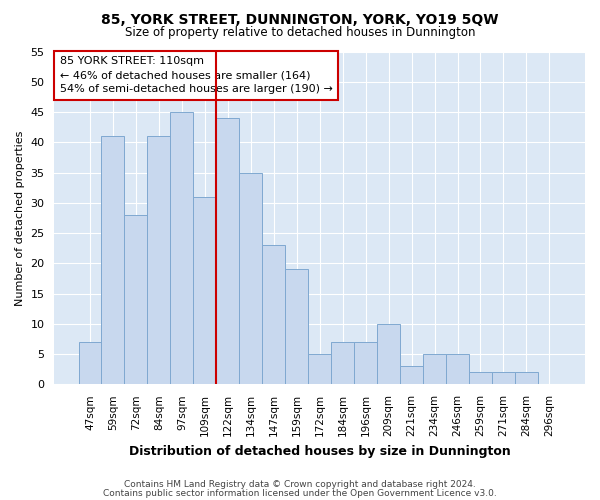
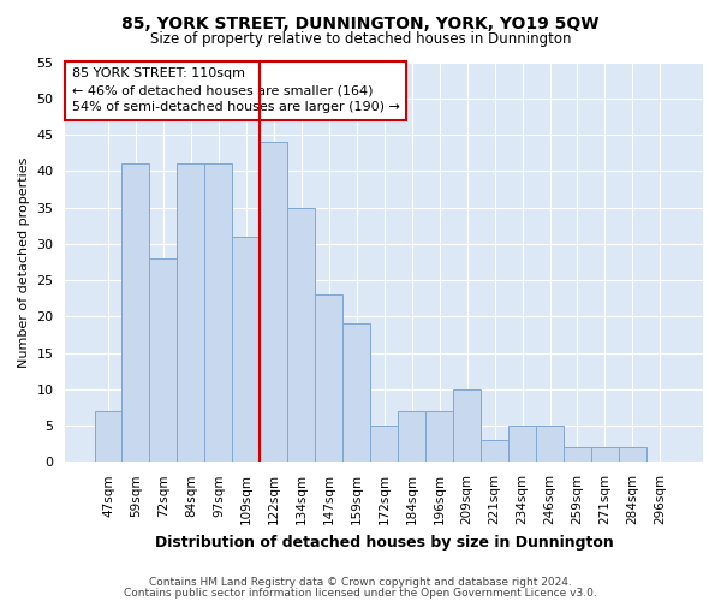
97sqm: 45 -> 41
